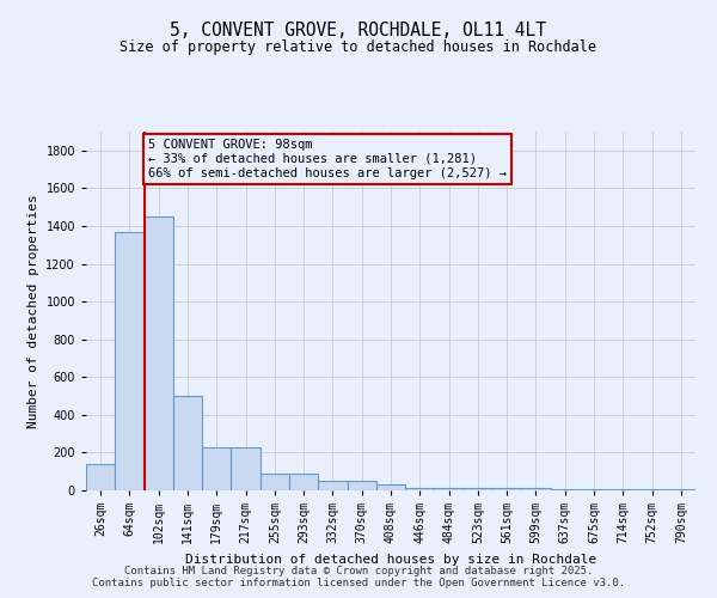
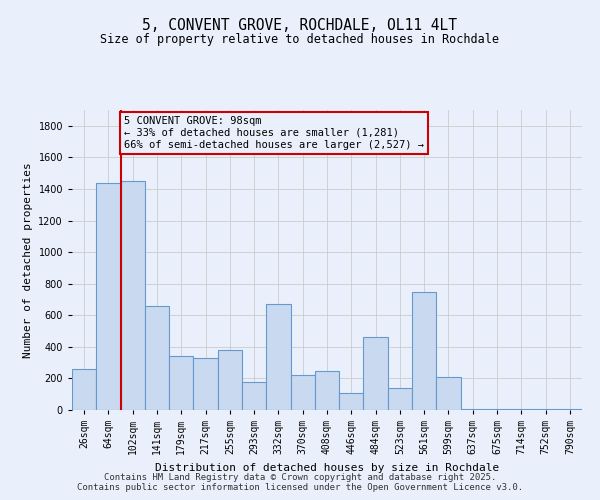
26sqm: 140 -> 260
64sqm: 1370 -> 1440
141sqm: 500 -> 660
179sqm: 230 -> 340
217sqm: 230 -> 330
255sqm: 90 -> 380
293sqm: 90 -> 180
332sqm: 50 -> 670
370sqm: 50 -> 220
408sqm: 30 -> 250
446sqm: 10 -> 110
484sqm: 10 -> 460
523sqm: 10 -> 140
561sqm: 10 -> 750
599sqm: 10 -> 210
